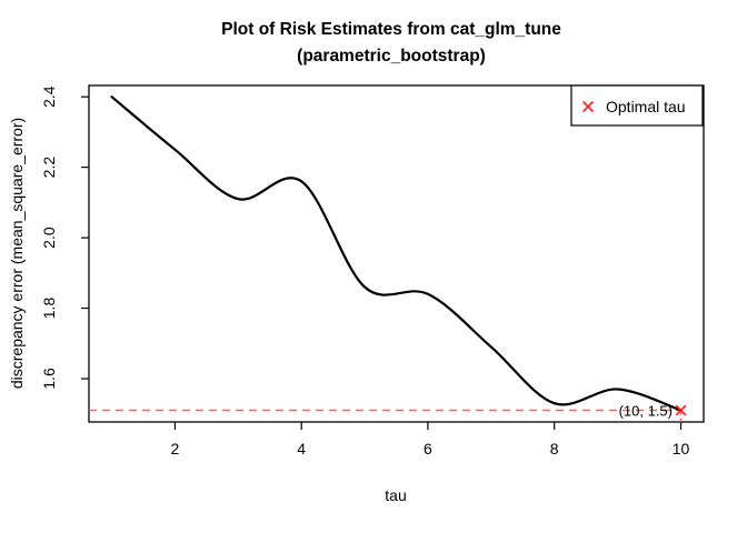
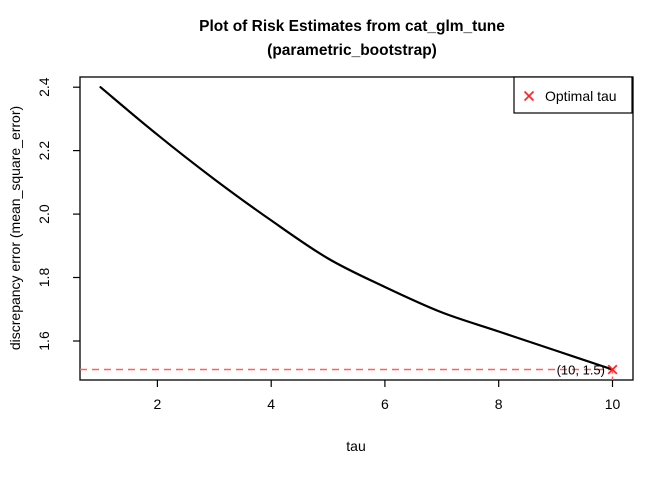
4: 2.16 -> 1.98
6: 1.84 -> 1.77
8: 1.53 -> 1.63
